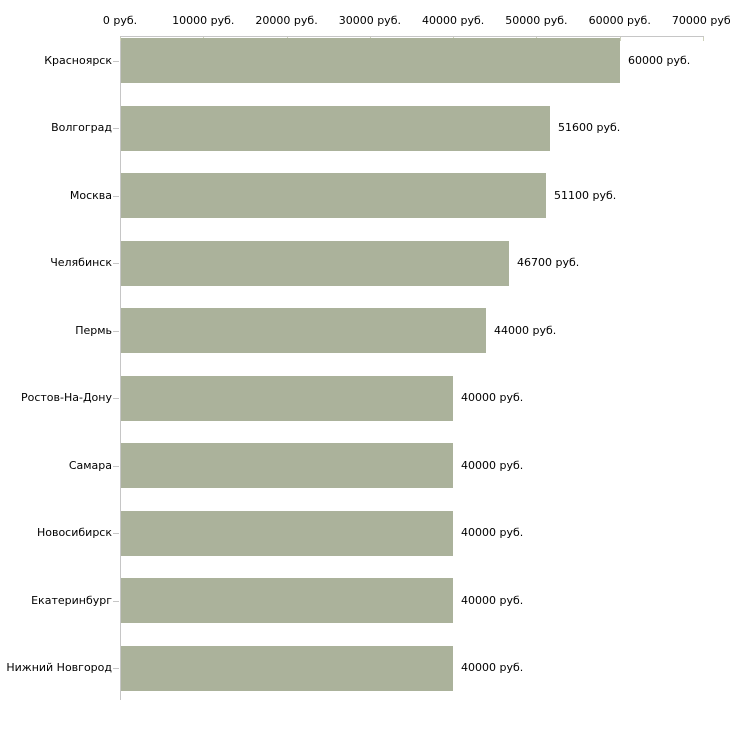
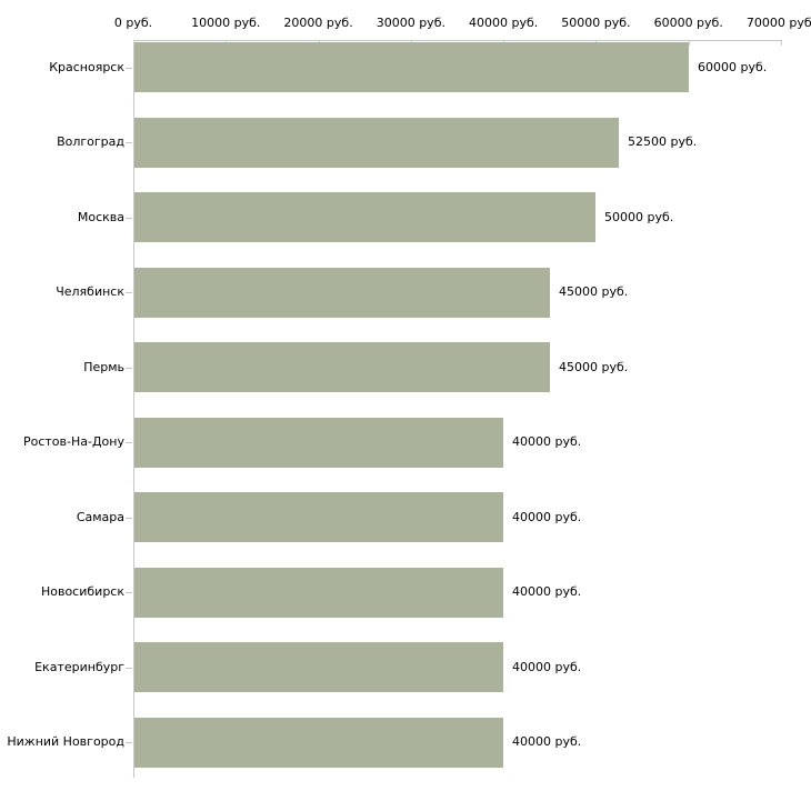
Волгоград: 51600 -> 52500
Москва: 51100 -> 50000
Челябинск: 46700 -> 45000
Пермь: 44000 -> 45000
